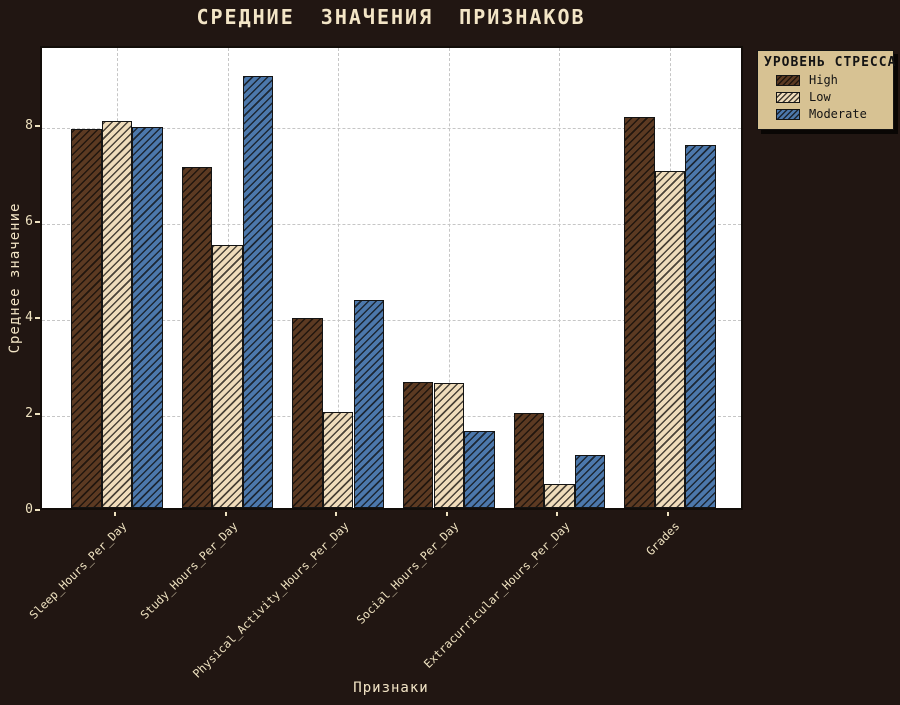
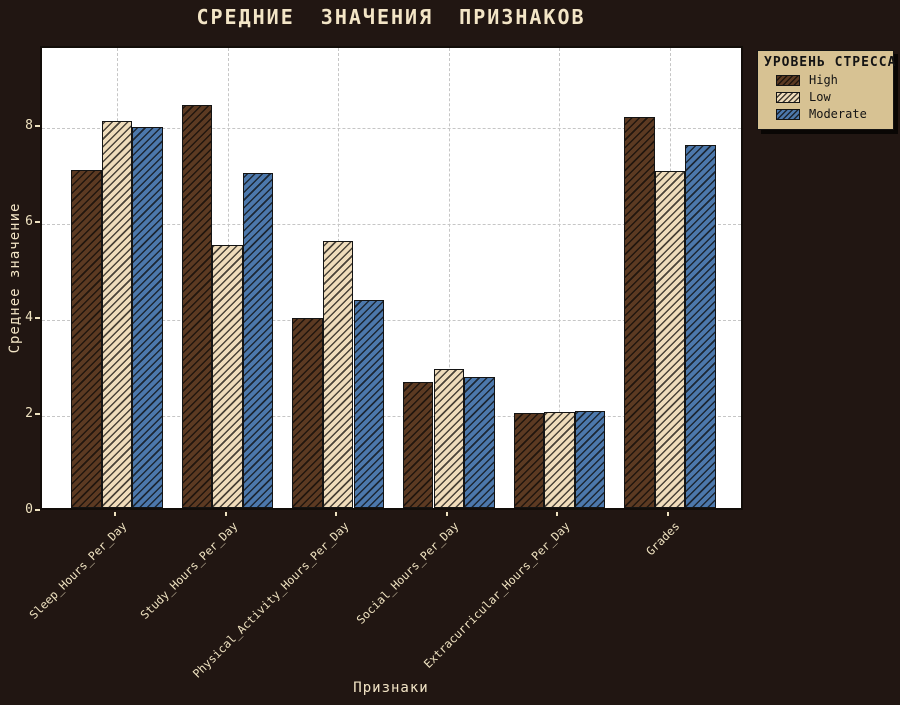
High/Sleep_Hours_Per_Day: 7.9 -> 7.0
High/Study_Hours_Per_Day: 7.1 -> 8.4
Moderate/Study_Hours_Per_Day: 9.0 -> 7.0
Low/Physical_Activity_Hours_Per_Day: 2.0 -> 5.6
Low/Social_Hours_Per_Day: 2.6 -> 2.9
Moderate/Social_Hours_Per_Day: 1.6 -> 2.7
Low/Extracurricular_Hours_Per_Day: 0.5 -> 2.0
Moderate/Extracurricular_Hours_Per_Day: 1.1 -> 2.0
